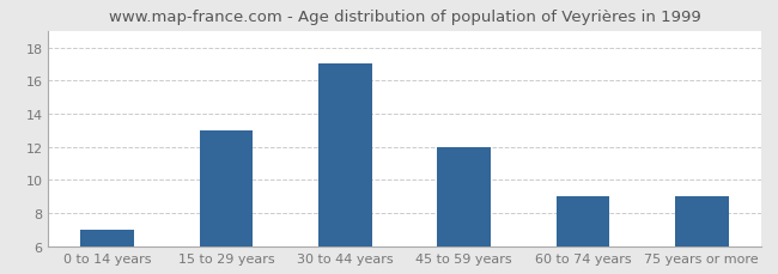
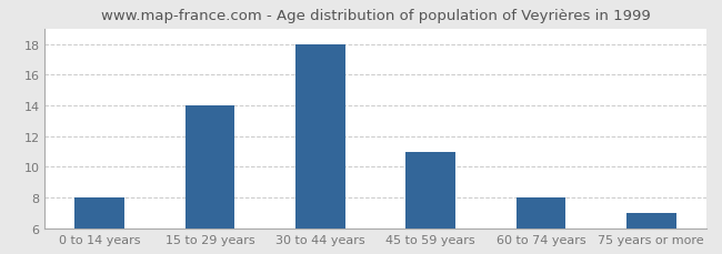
0 to 14 years: 7 -> 8
15 to 29 years: 13 -> 14
30 to 44 years: 17 -> 18
45 to 59 years: 12 -> 11
60 to 74 years: 9 -> 8
75 years or more: 9 -> 7
